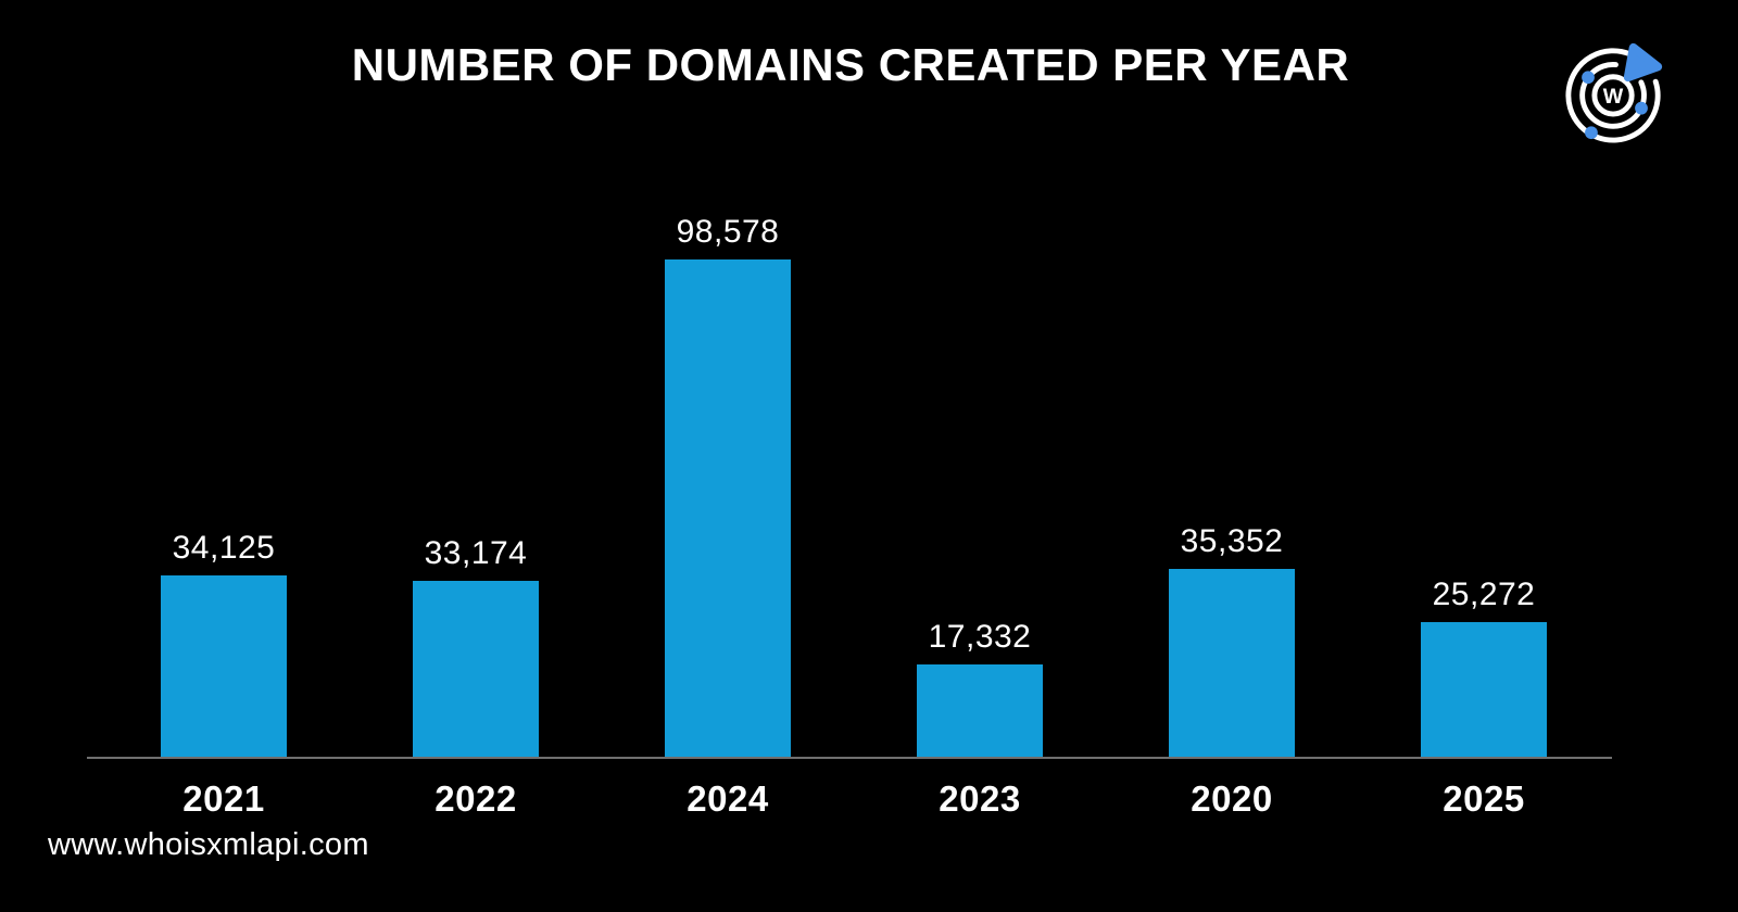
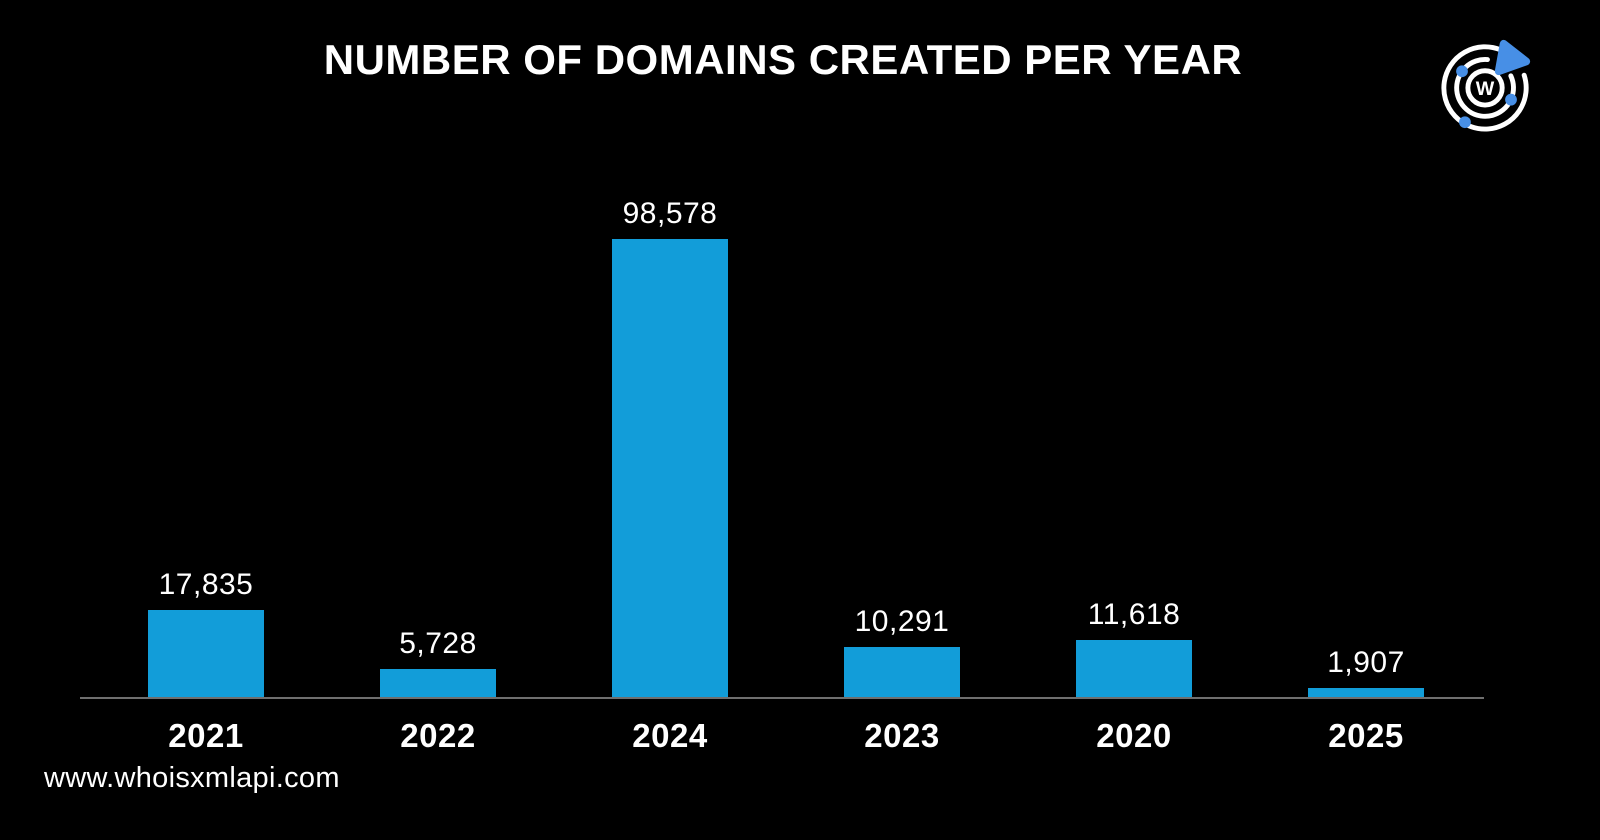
2021: 34,125 -> 17,835
2022: 33,174 -> 5,728
2023: 17,332 -> 10,291
2020: 35,352 -> 11,618
2025: 25,272 -> 1,907
